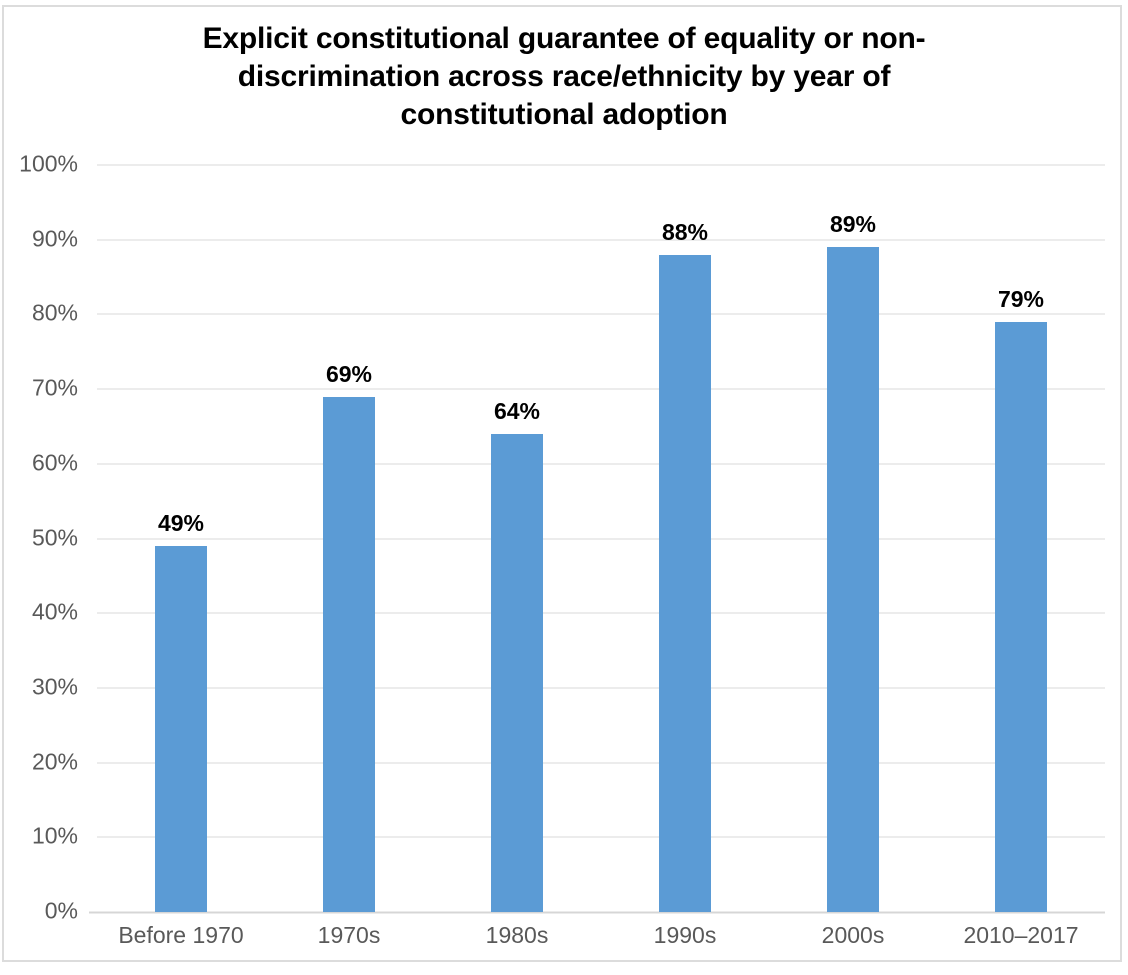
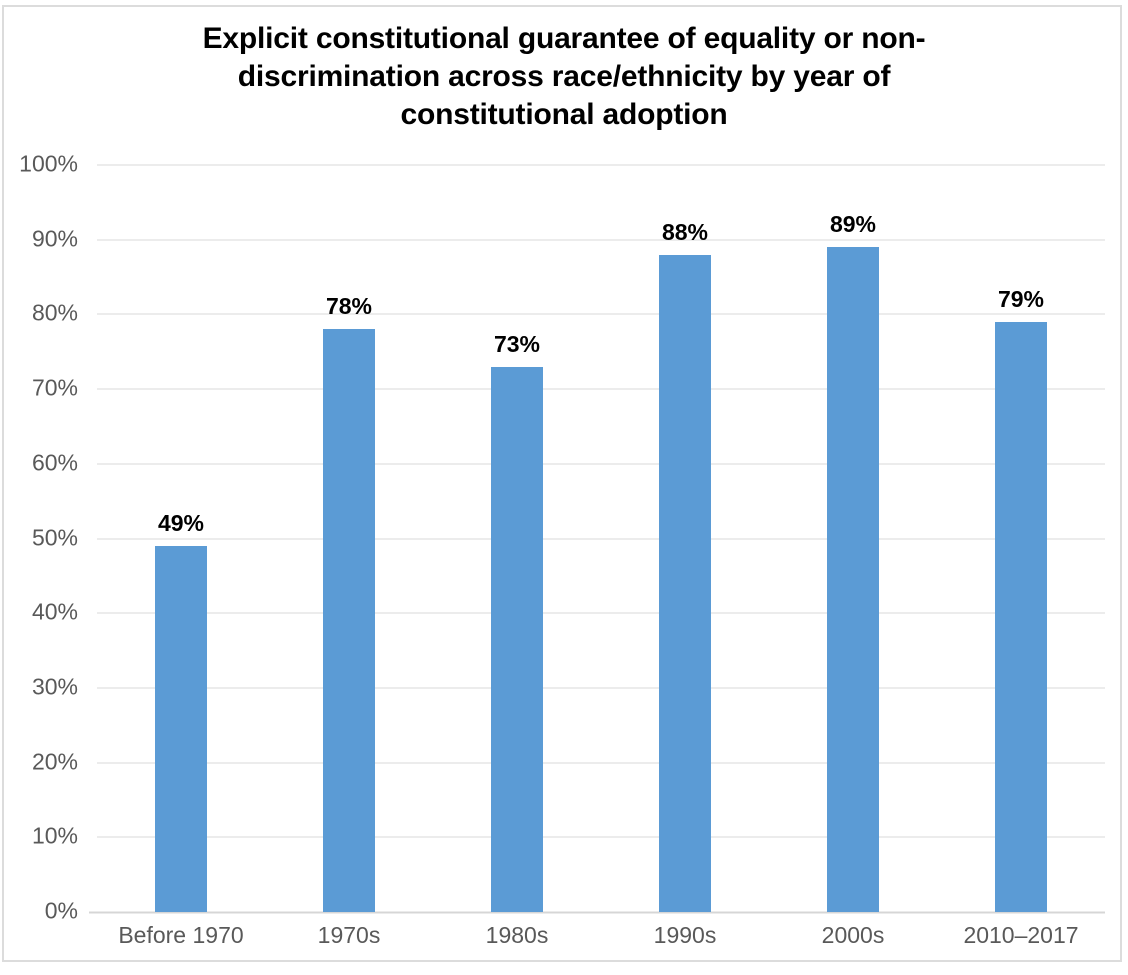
1970s: 69% -> 78%
1980s: 64% -> 73%
